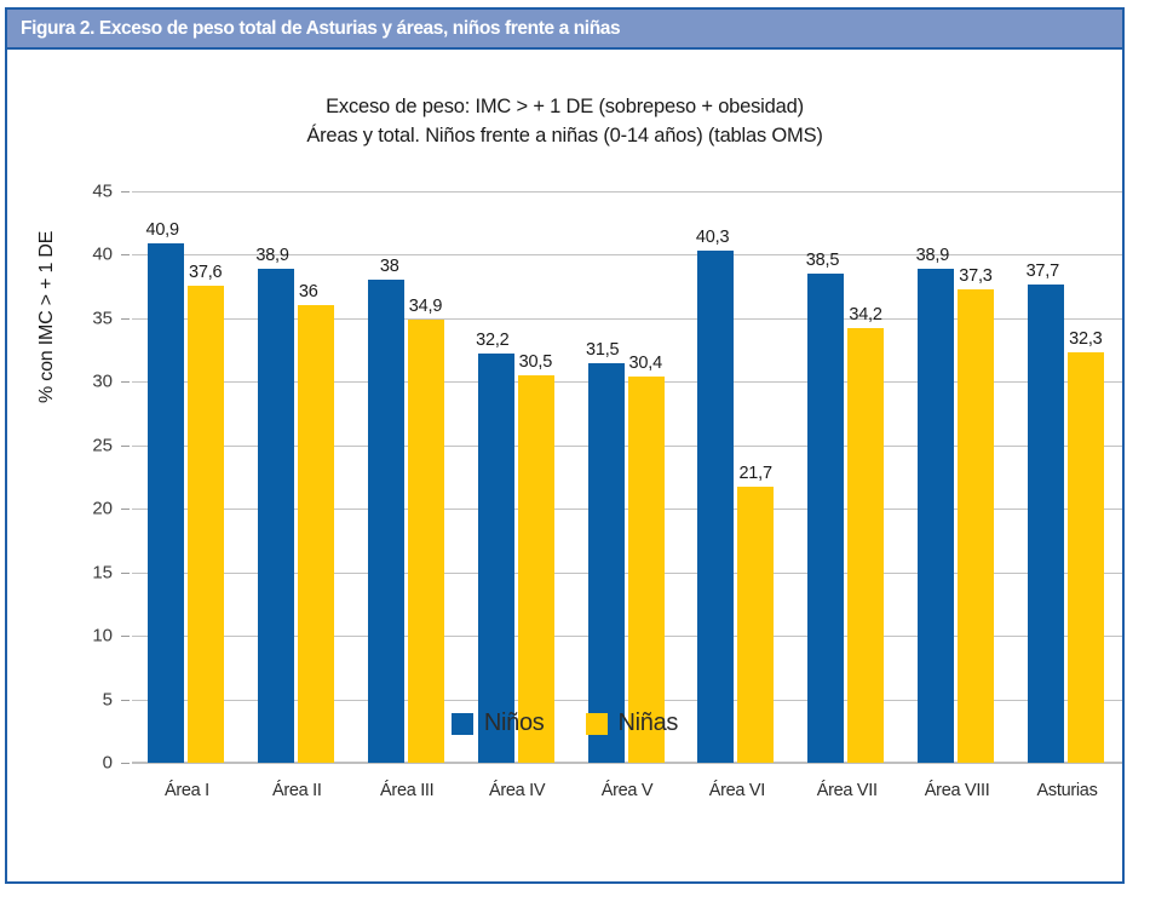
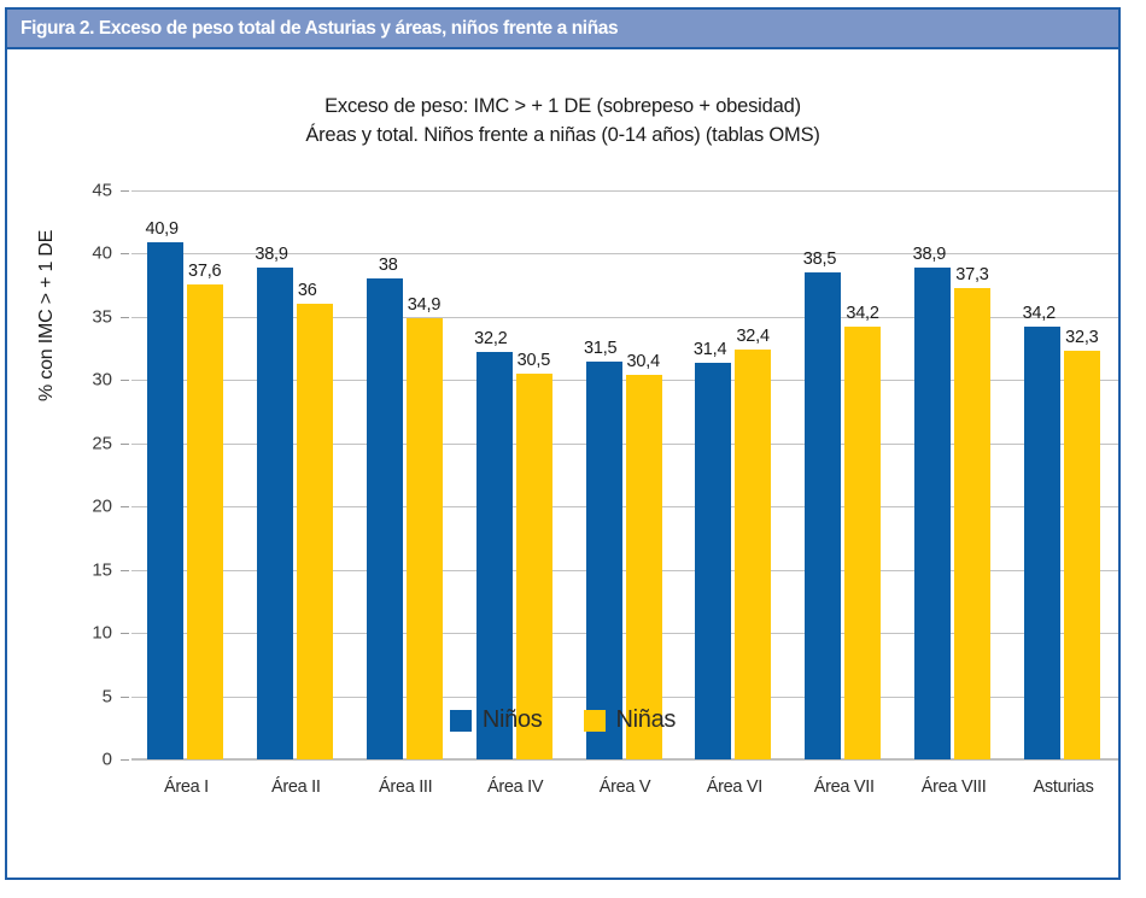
Niños/Área VI: 40,3 -> 31,4
Niñas/Área VI: 21,7 -> 32,4
Niños/Asturias: 37,7 -> 34,2
